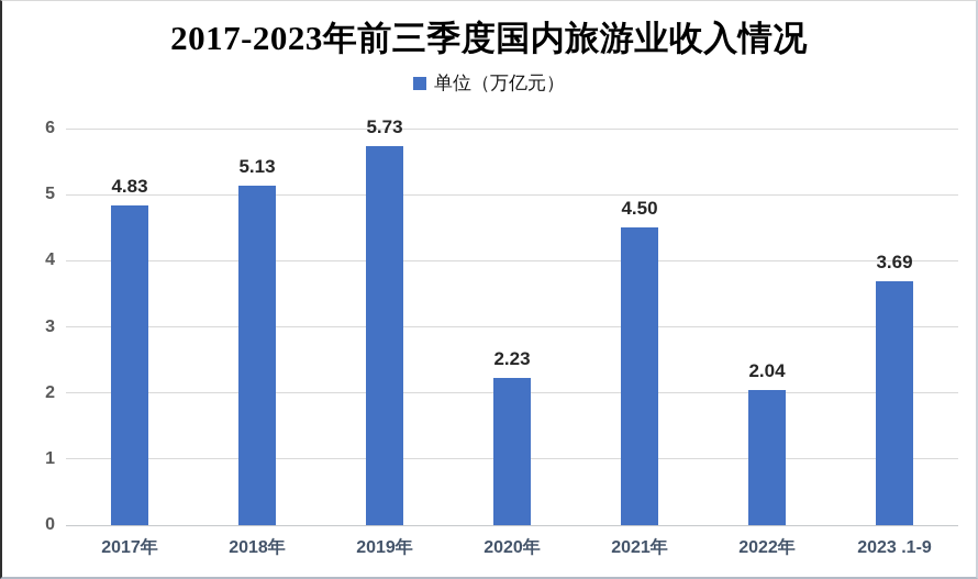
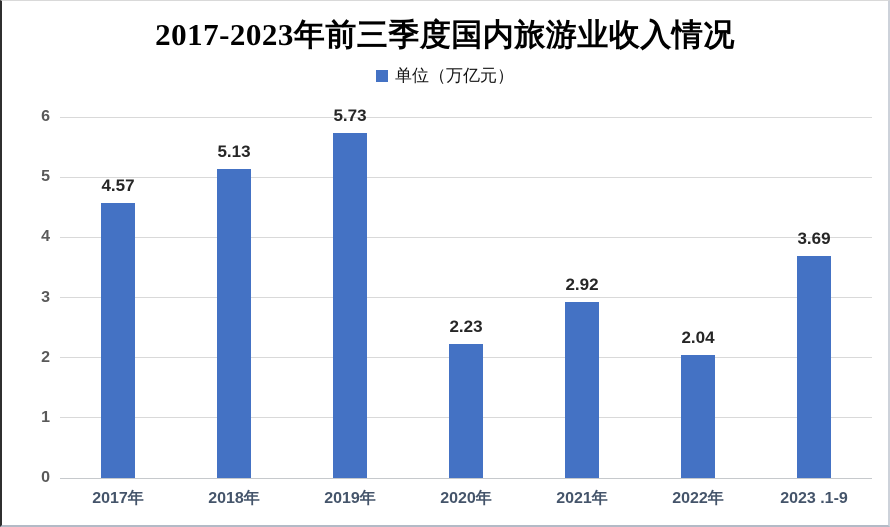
2017年: 4.83 -> 4.57
2021年: 4.50 -> 2.92
